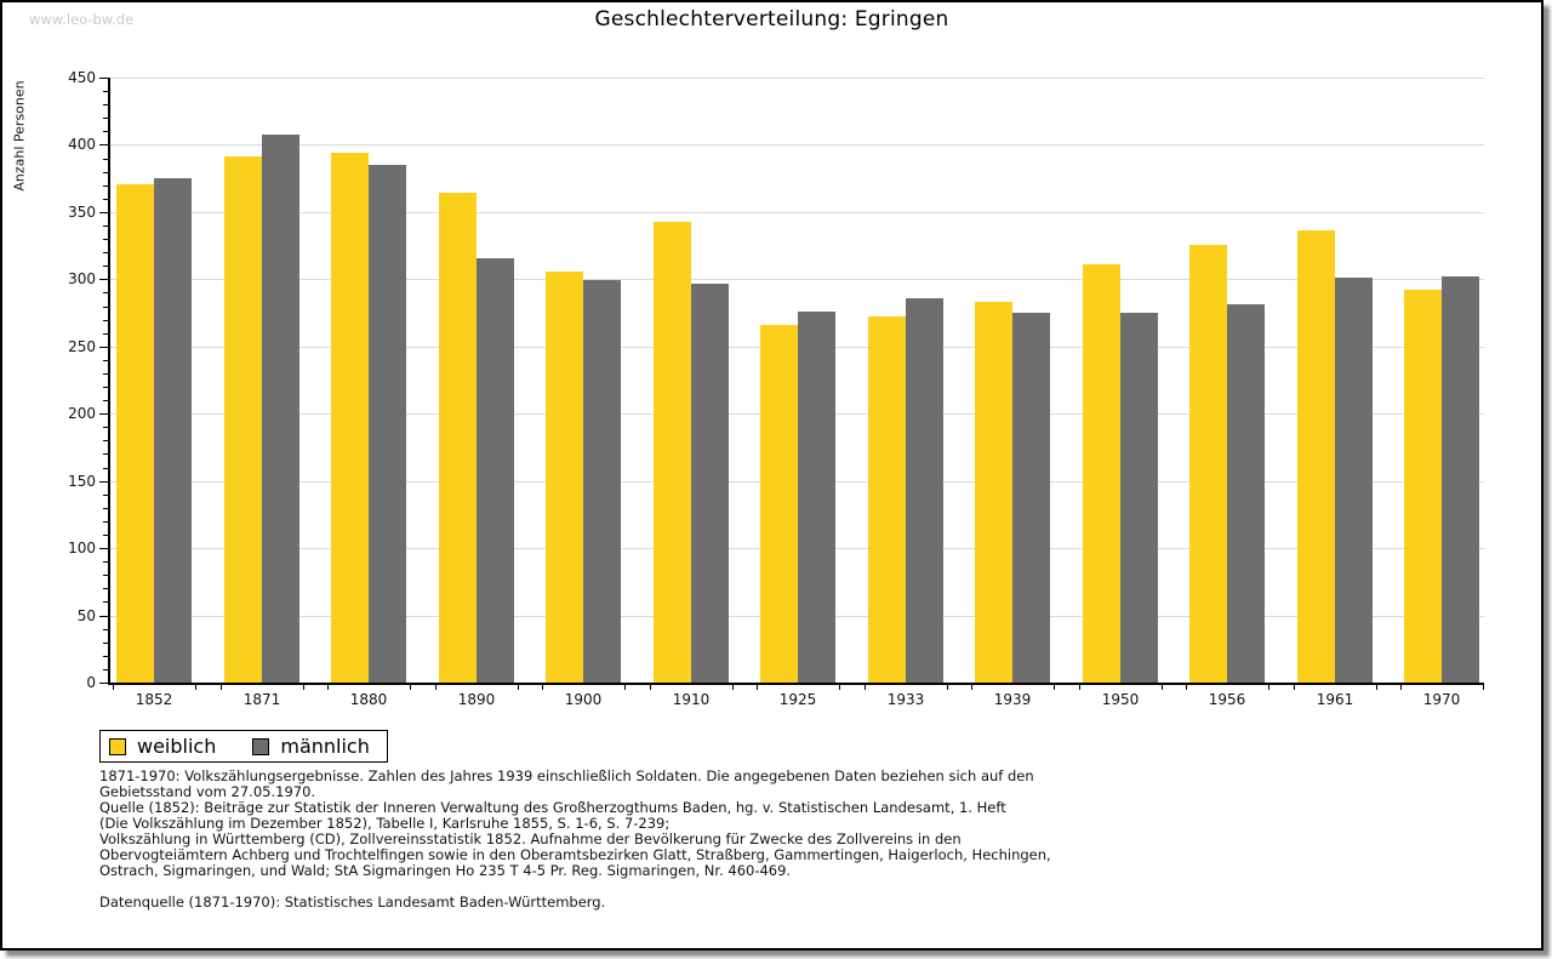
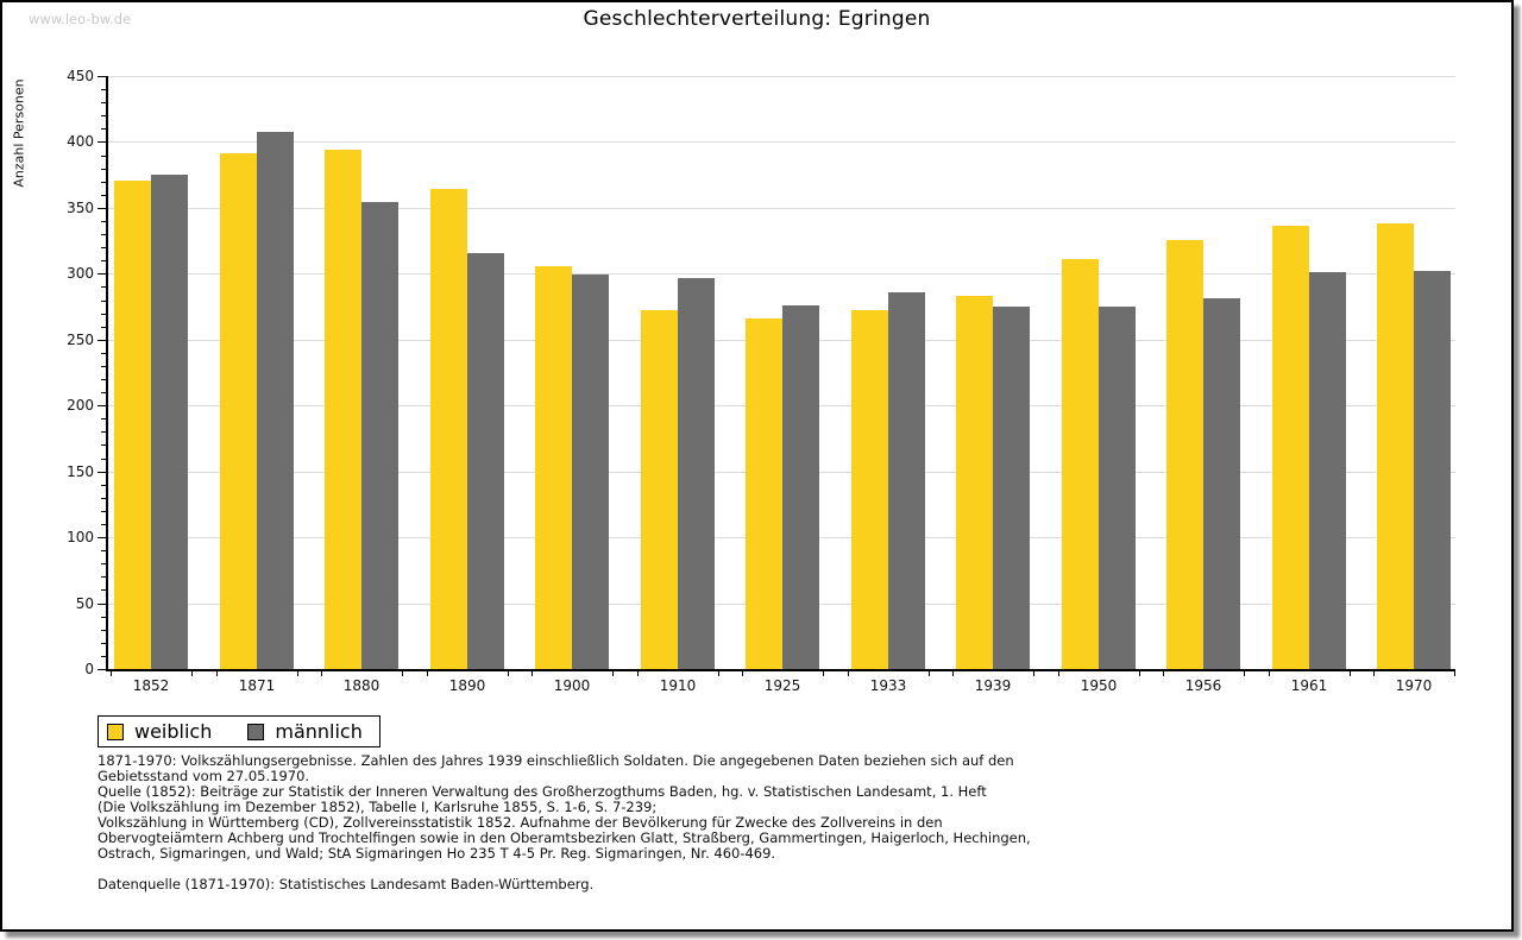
männlich/1880: 385 -> 354
weiblich/1910: 343 -> 272
weiblich/1970: 292 -> 338
